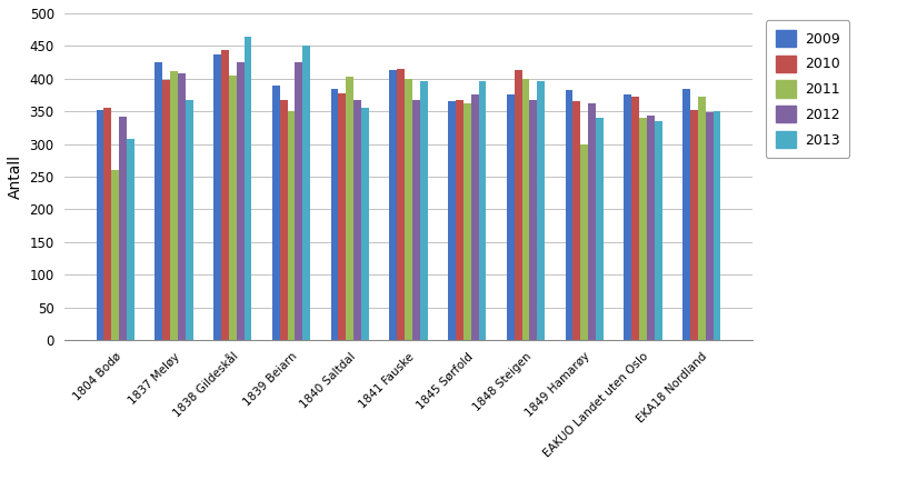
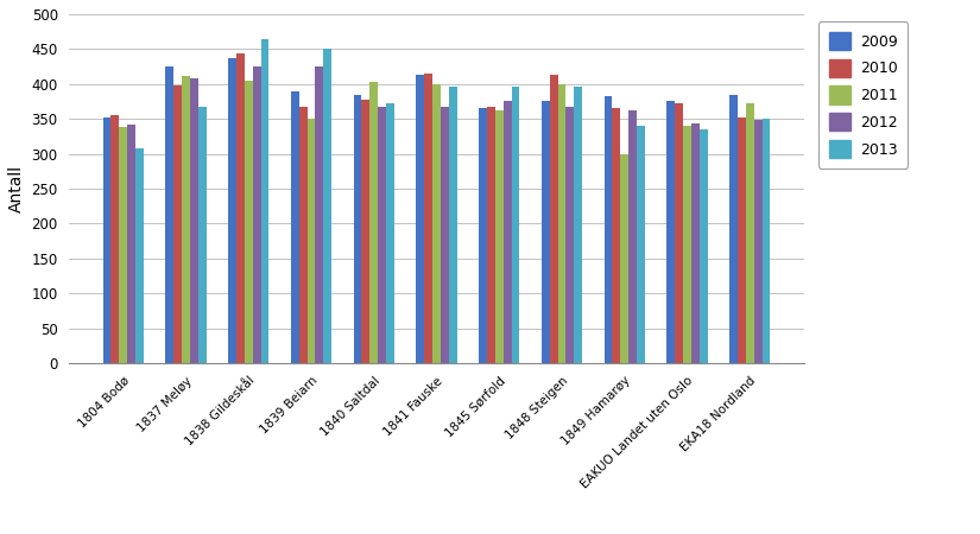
2011/1804 Bodø: 260 -> 338
2013/1840 Saltdal: 356 -> 373
